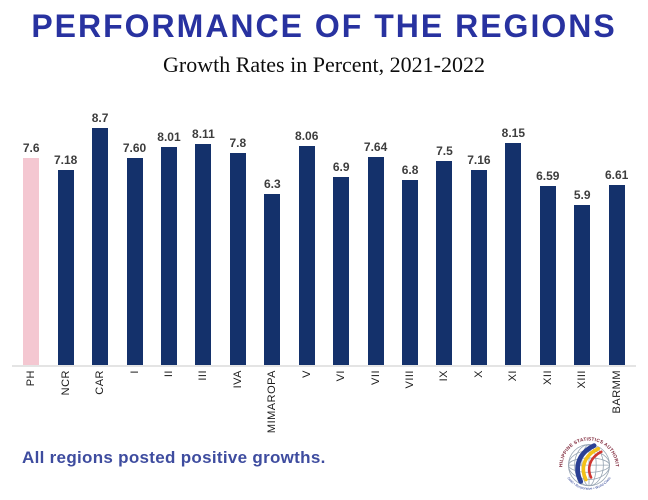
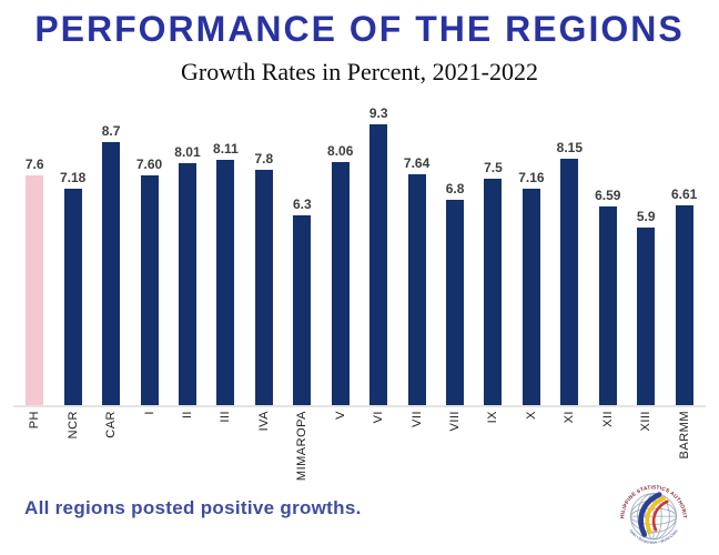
VI: 6.9 -> 9.3
